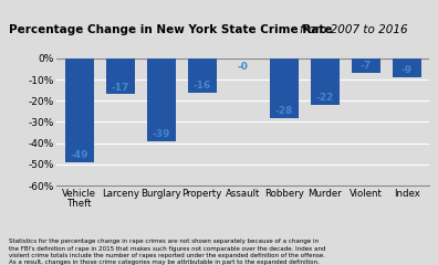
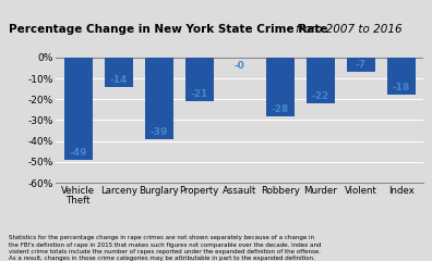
Larceny: -17% -> -14%
Property: -16% -> -21%
Index: -9% -> -18%
